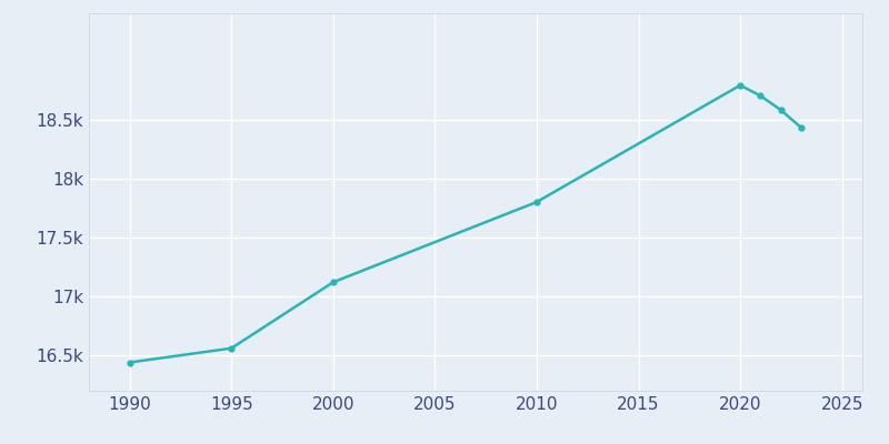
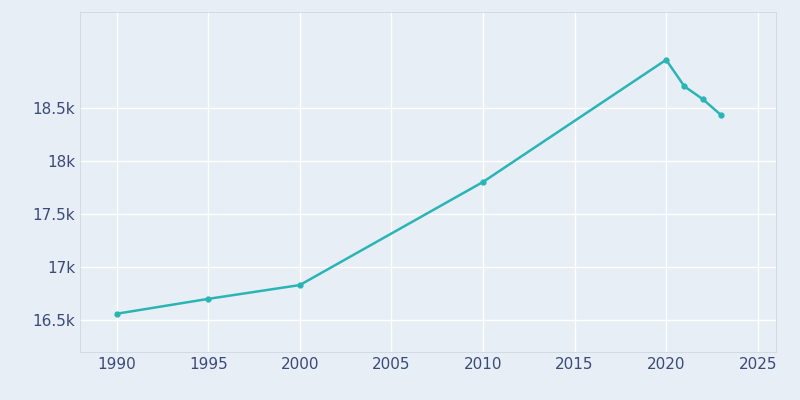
1990: 16.44k -> 16.56k
1995: 16.56k -> 16.70k
2000: 17.12k -> 16.83k
2020: 18.79k -> 18.95k
